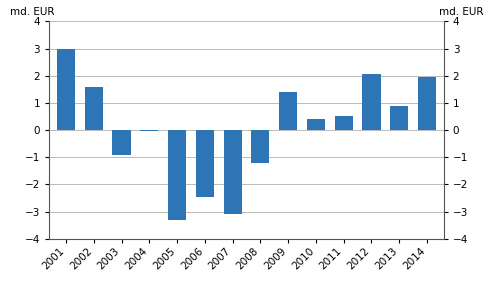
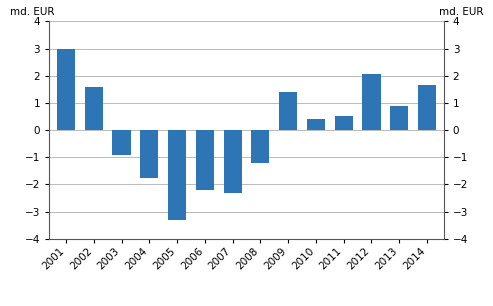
2004: -0.05 -> -1.75
2006: -2.45 -> -2.20
2007: -3.10 -> -2.30
2014: 1.95 -> 1.65
